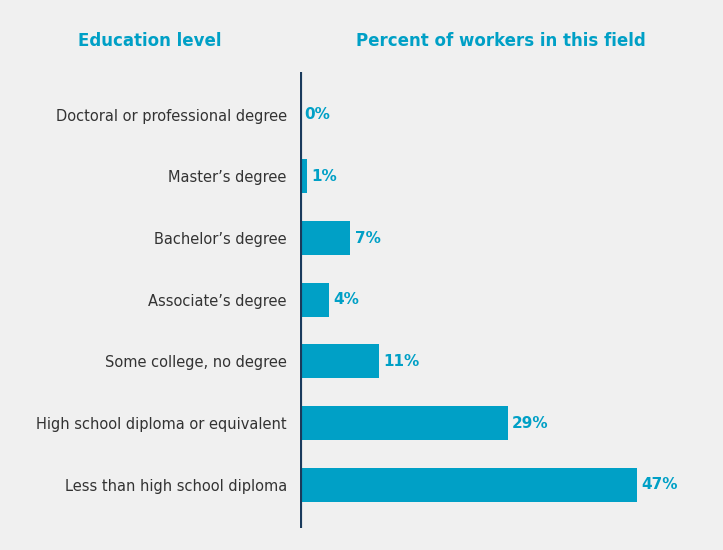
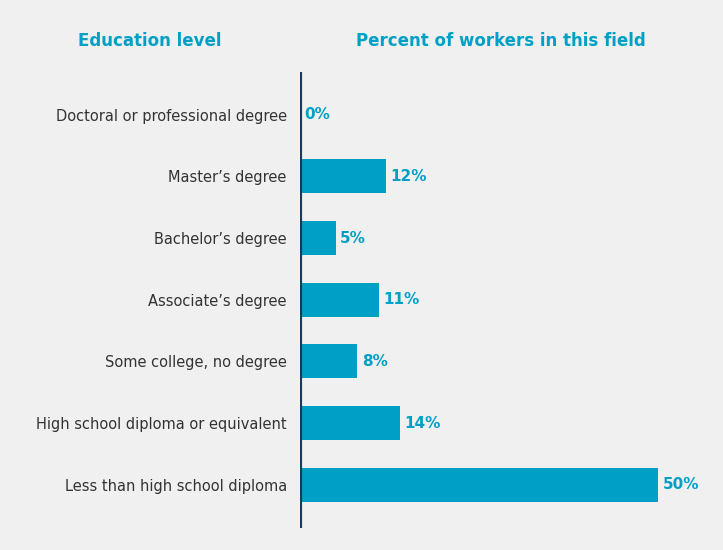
Master’s degree: 1% -> 12%
Bachelor’s degree: 7% -> 5%
Associate’s degree: 4% -> 11%
Some college, no degree: 11% -> 8%
High school diploma or equivalent: 29% -> 14%
Less than high school diploma: 47% -> 50%
